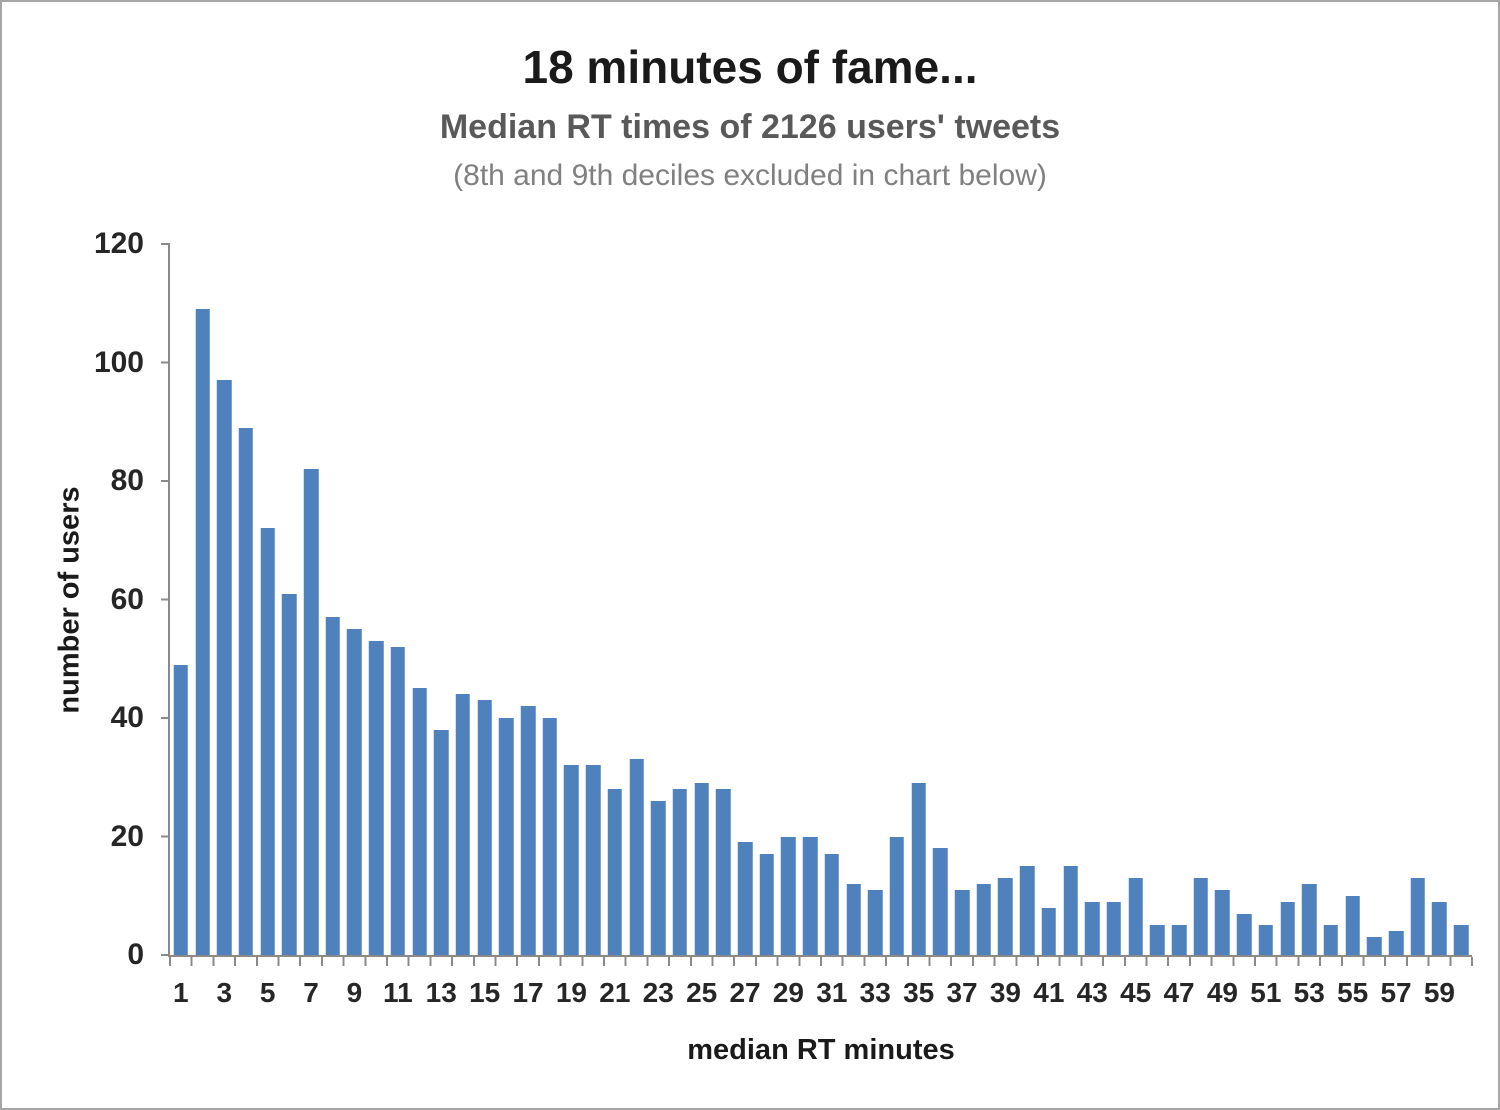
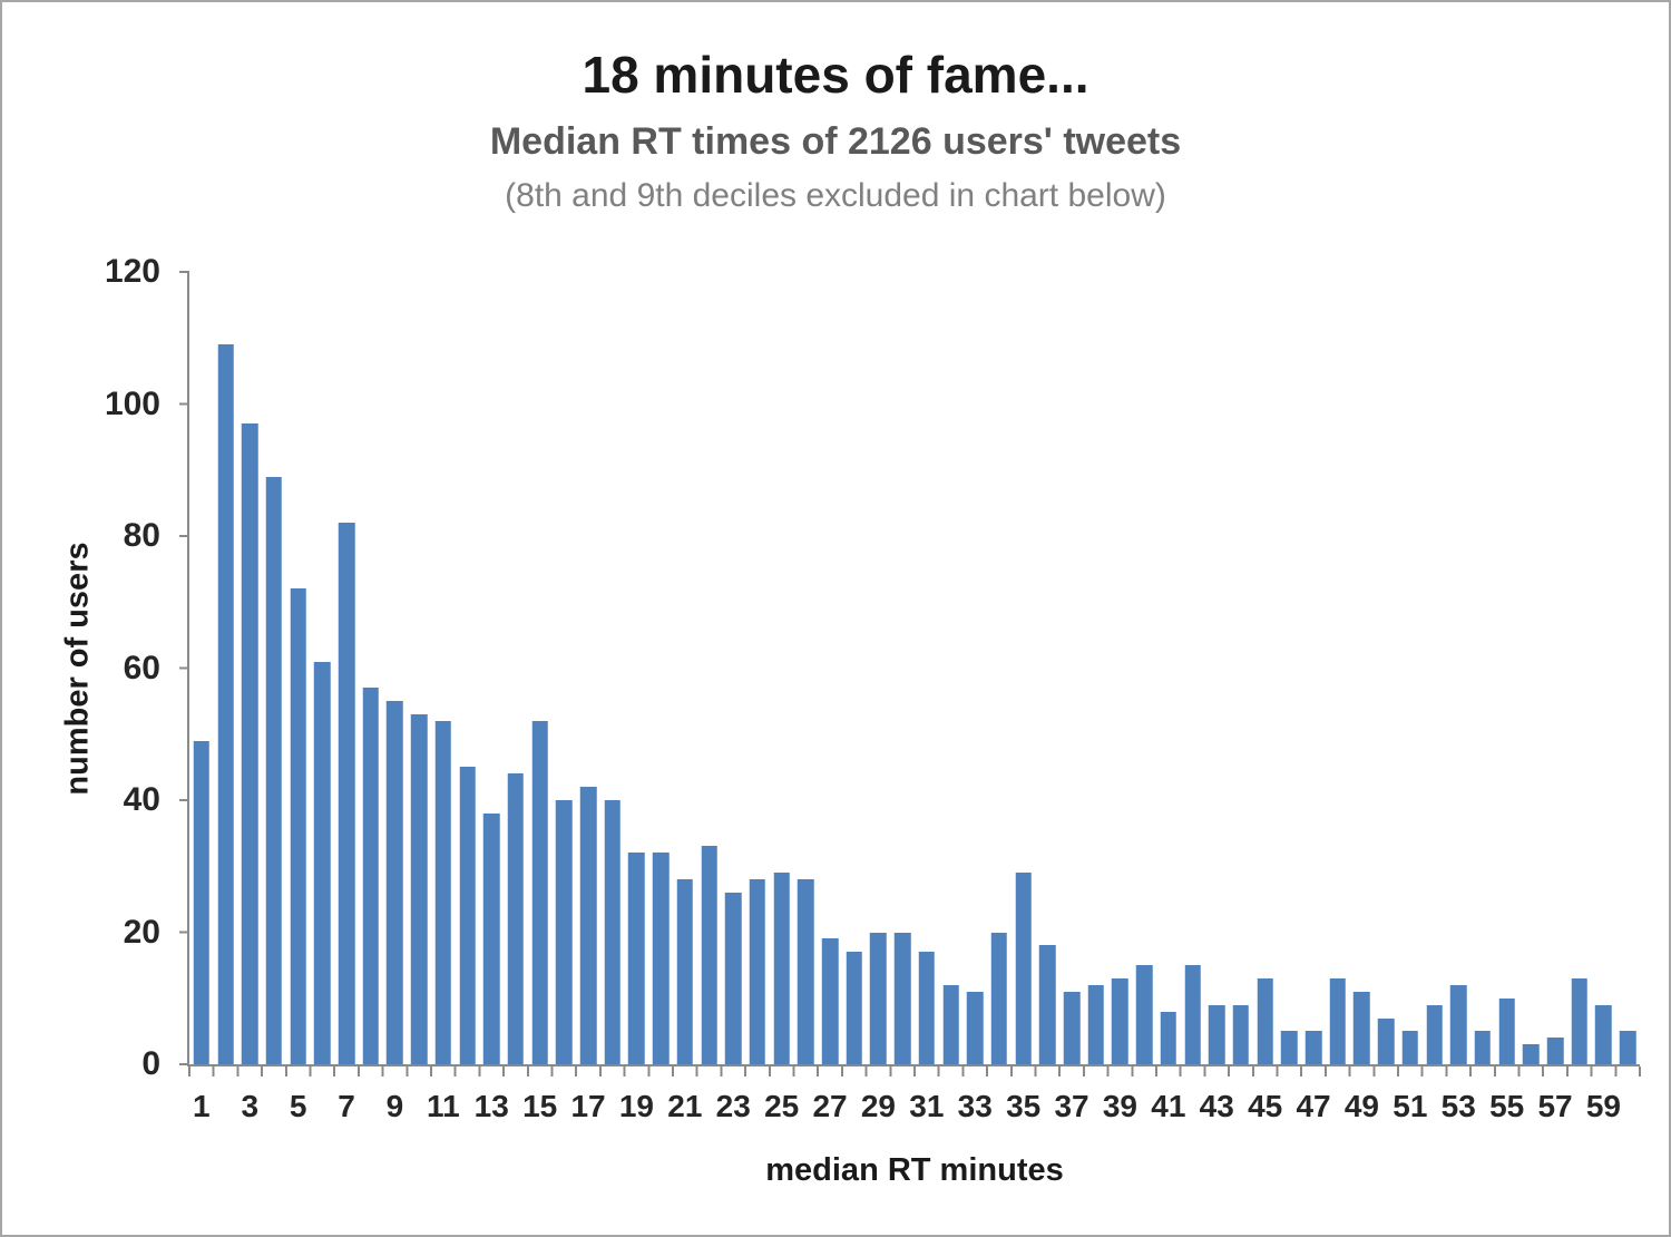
15: 43 -> 52
